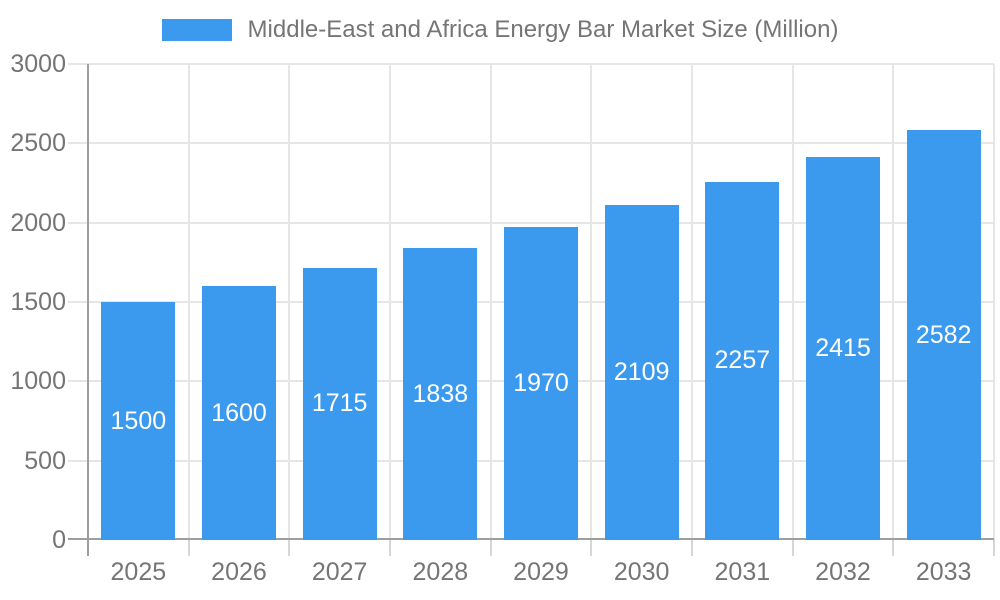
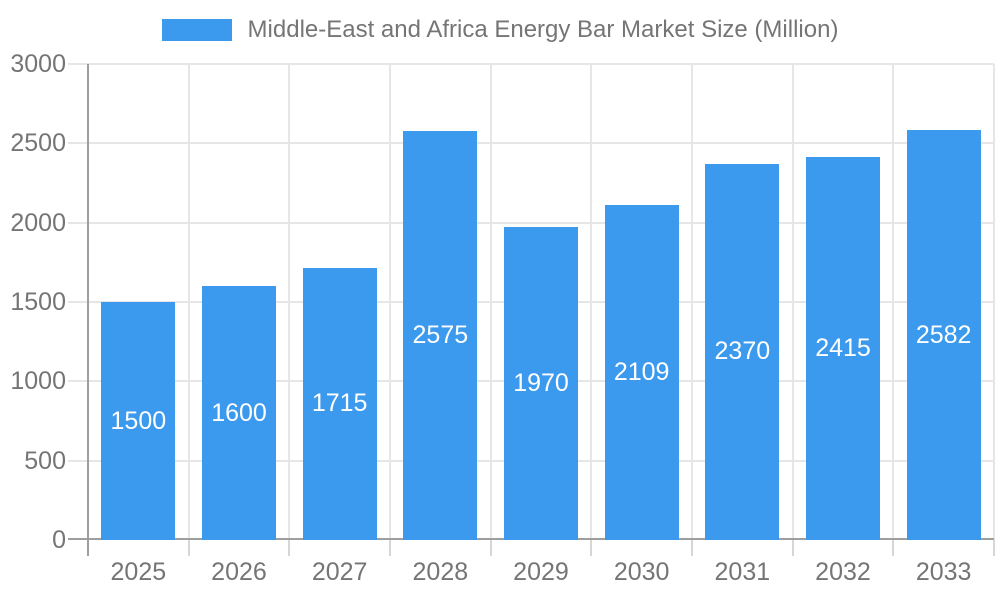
2028: 1838 -> 2575
2031: 2257 -> 2370
